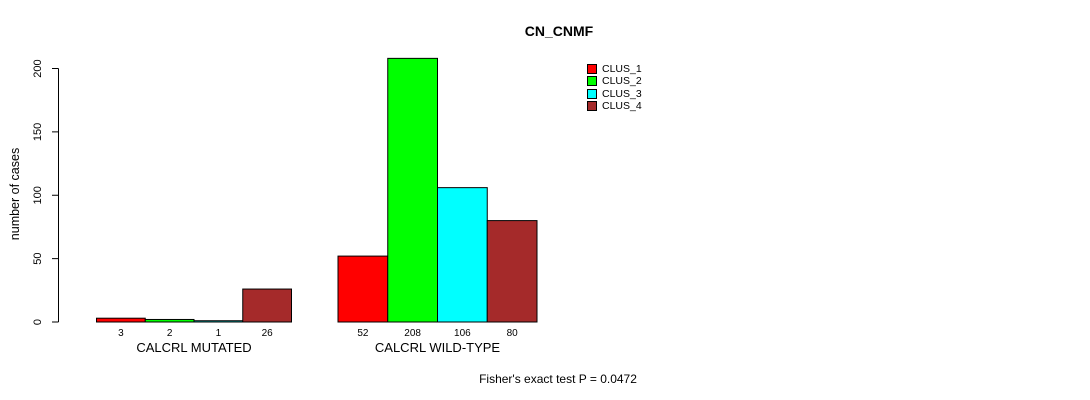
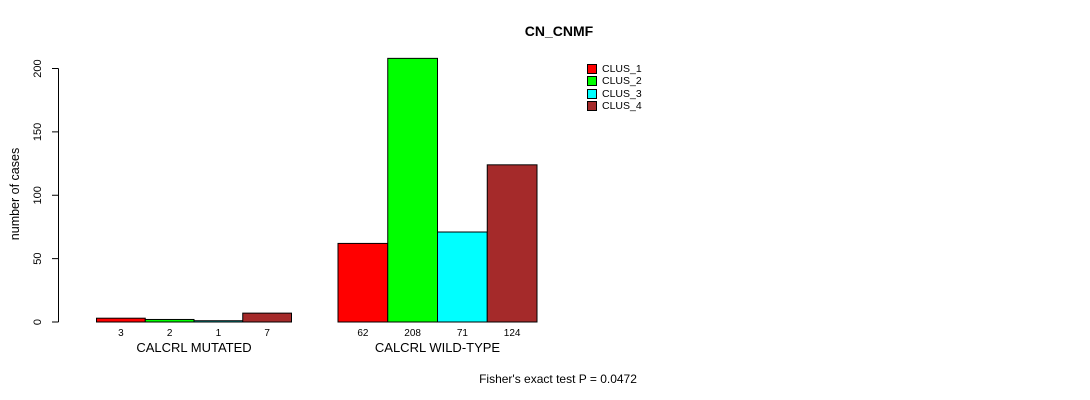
CLUS_4/CALCRL MUTATED: 26 -> 7
CLUS_1/CALCRL WILD-TYPE: 52 -> 62
CLUS_3/CALCRL WILD-TYPE: 106 -> 71
CLUS_4/CALCRL WILD-TYPE: 80 -> 124
